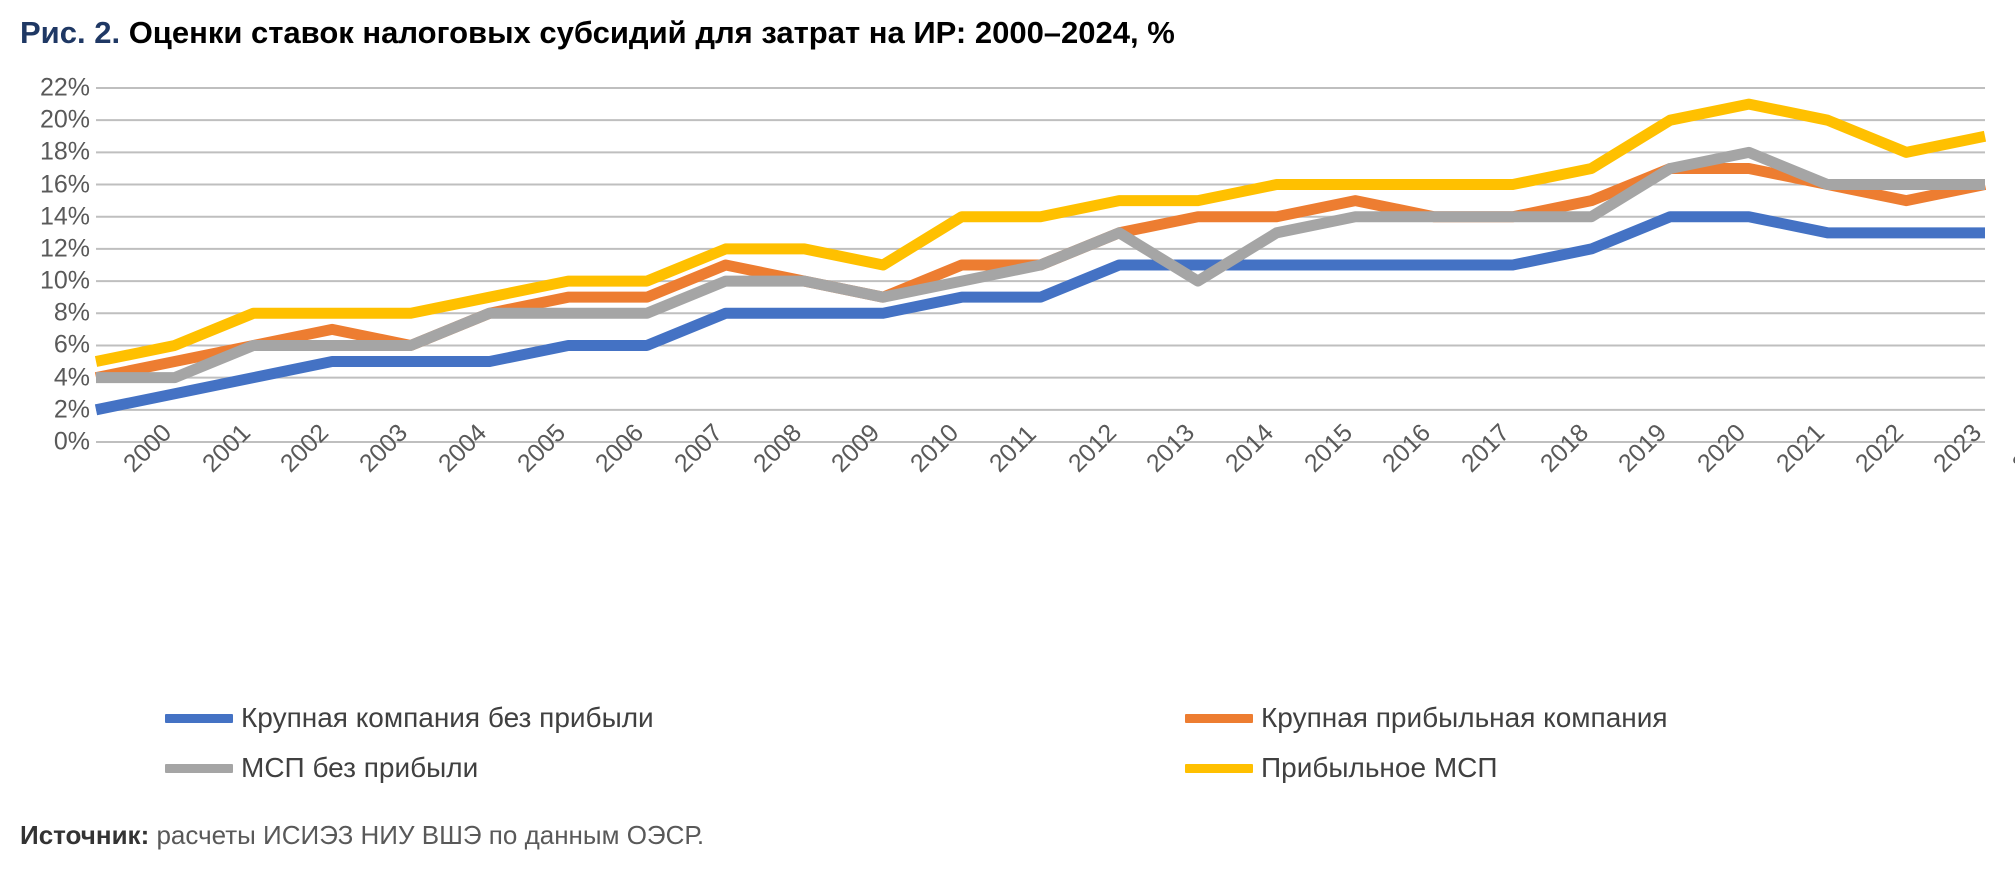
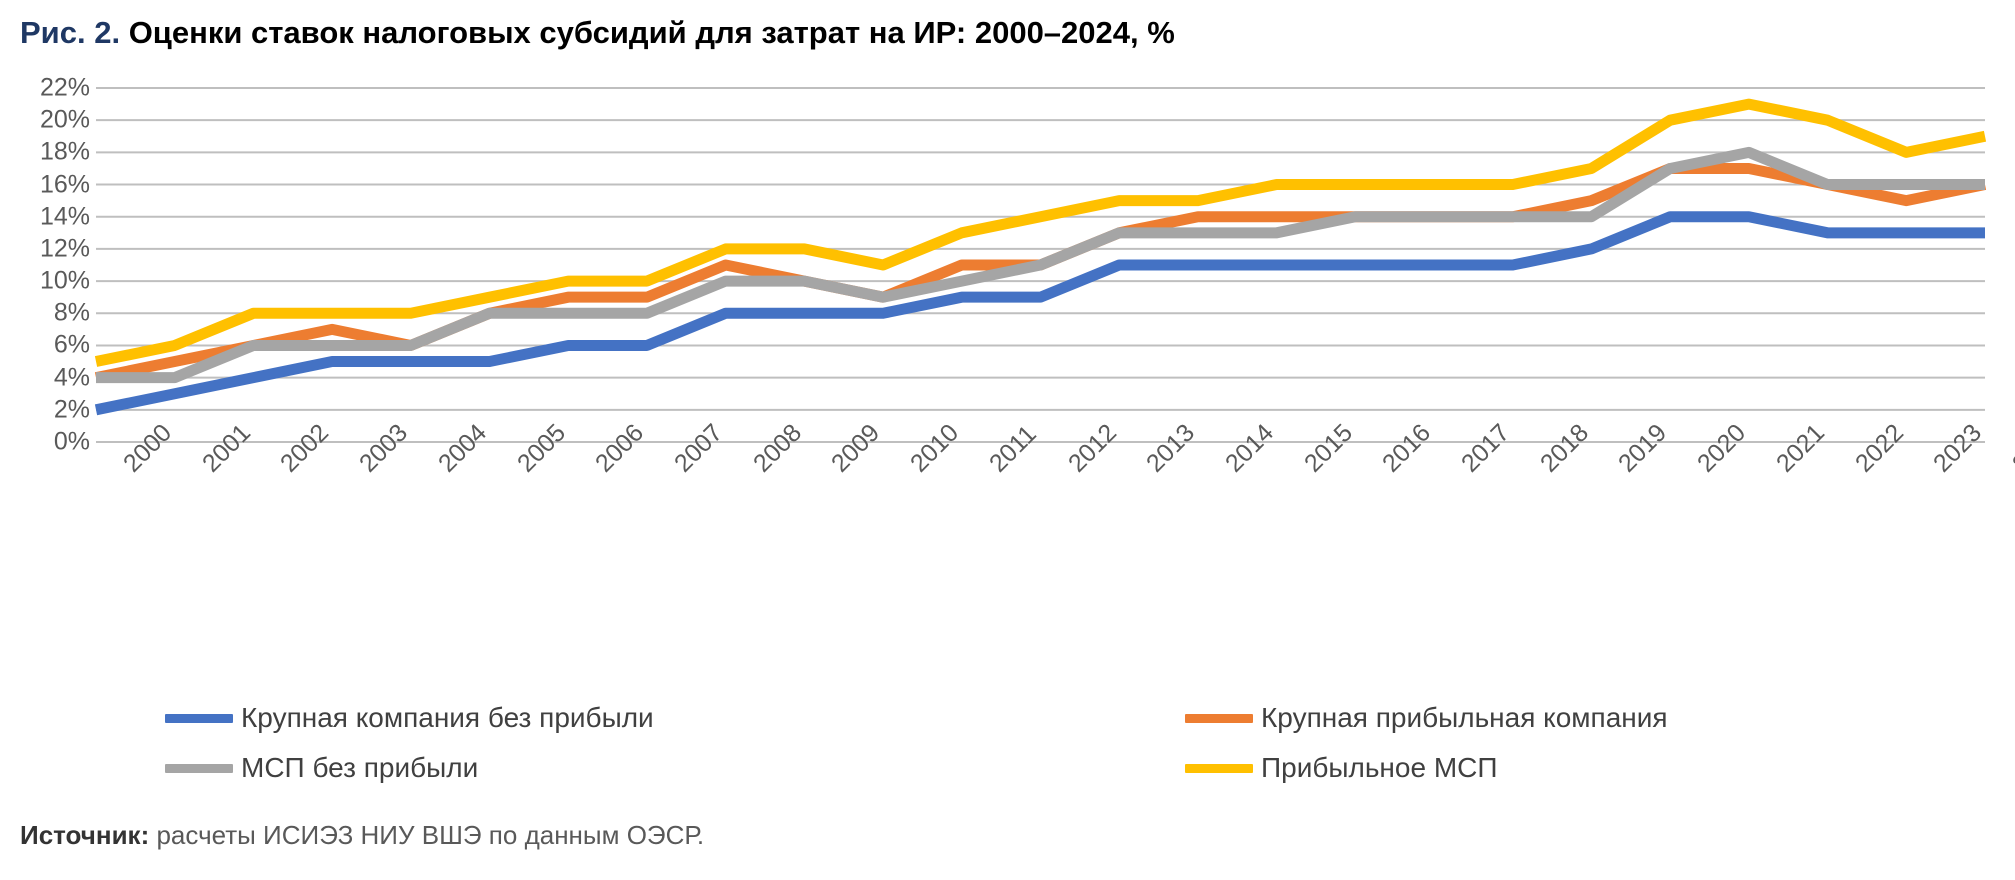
Прибыльное МСП/2011: 14% -> 13%
МСП без прибыли/2014: 10% -> 13%
Крупная прибыльная компания/2016: 15% -> 14%
